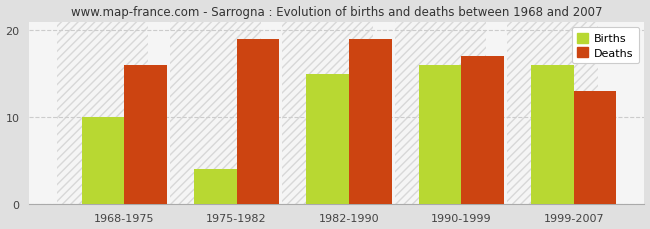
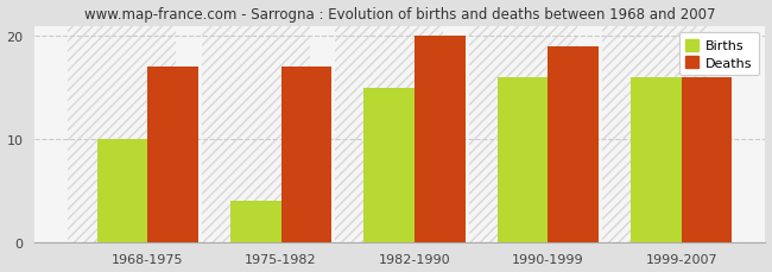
Deaths/1968-1975: 16 -> 17
Deaths/1975-1982: 19 -> 17
Deaths/1982-1990: 19 -> 20
Deaths/1990-1999: 17 -> 19
Deaths/1999-2007: 13 -> 16
